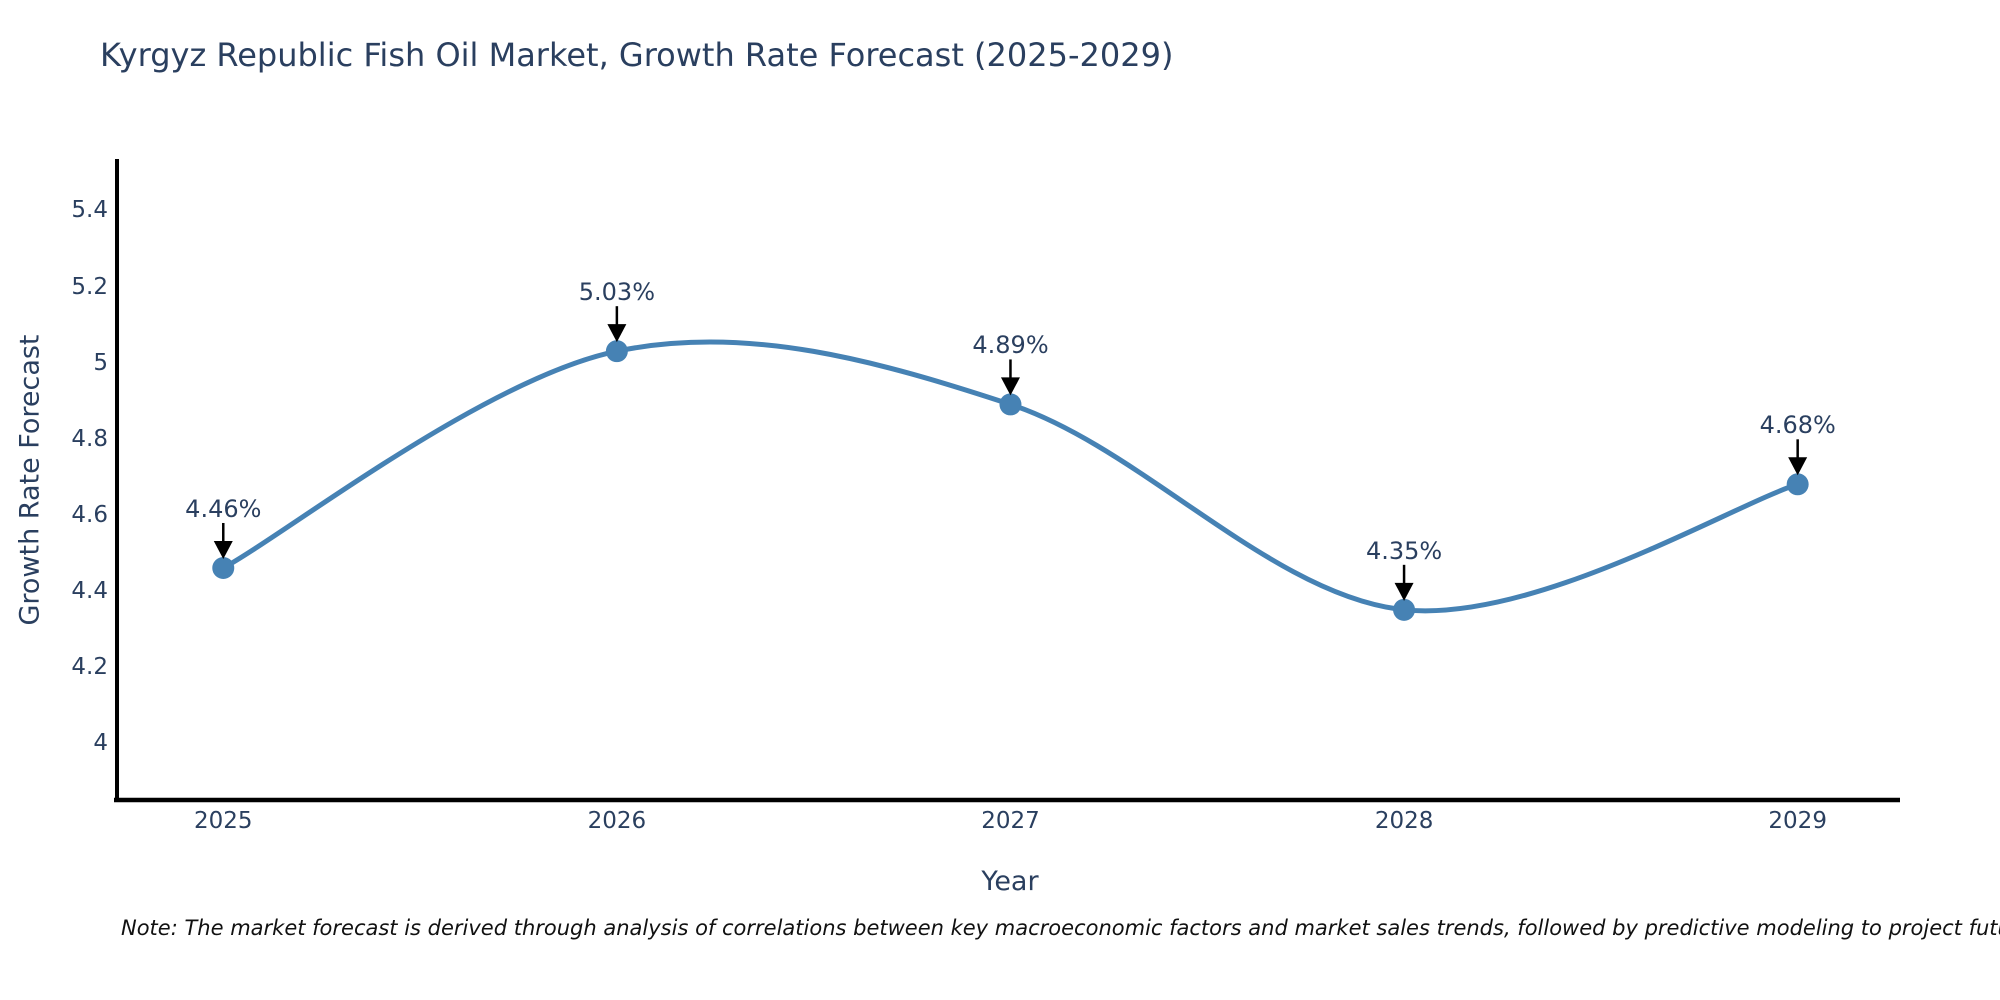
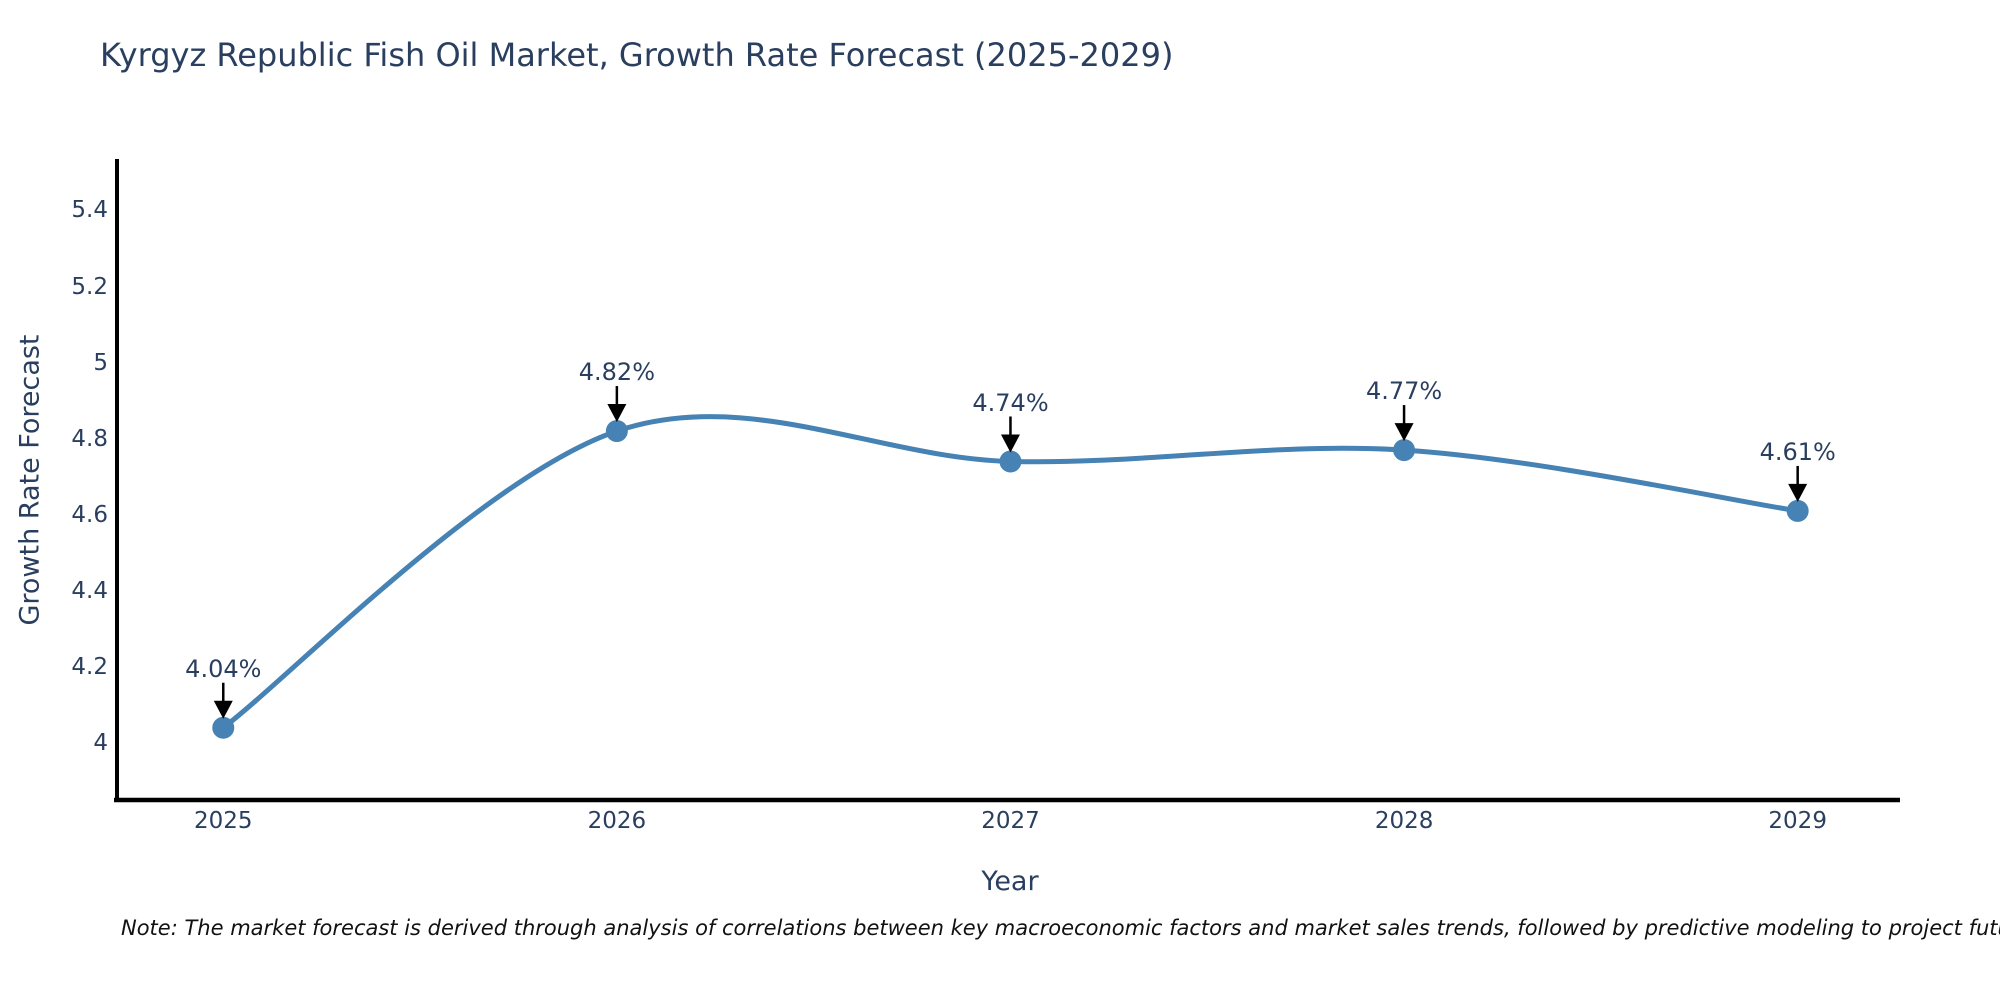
2025: 4.46% -> 4.04%
2026: 5.03% -> 4.82%
2027: 4.89% -> 4.74%
2028: 4.35% -> 4.77%
2029: 4.68% -> 4.61%
